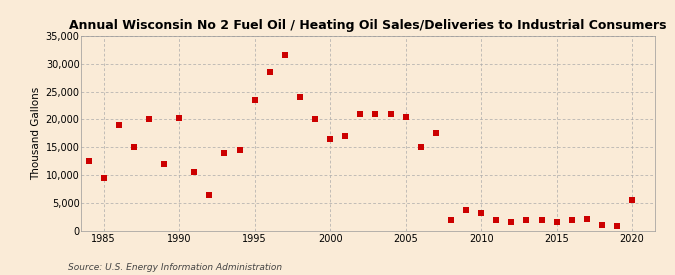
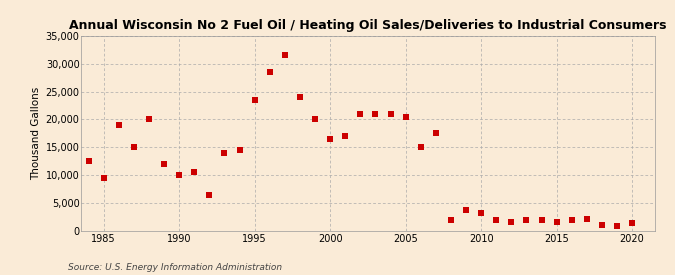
1990: 20,200 -> 10,000
2020: 5,600 -> 1,500
